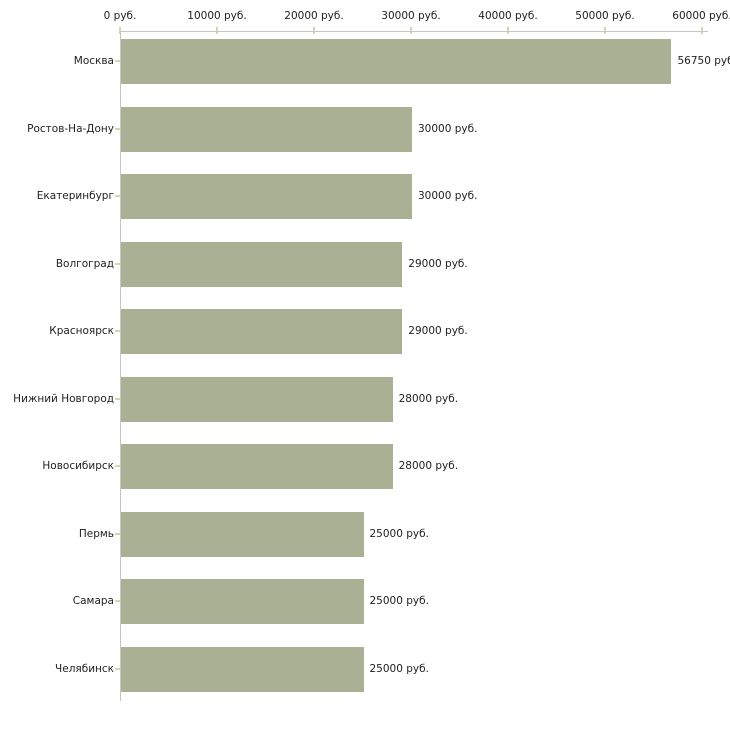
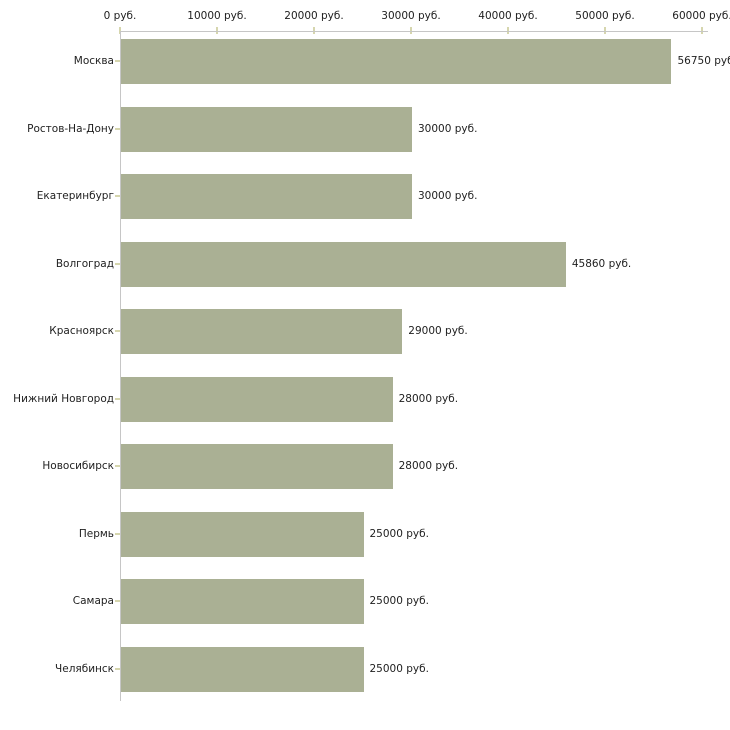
Волгоград: 29000 -> 45860
